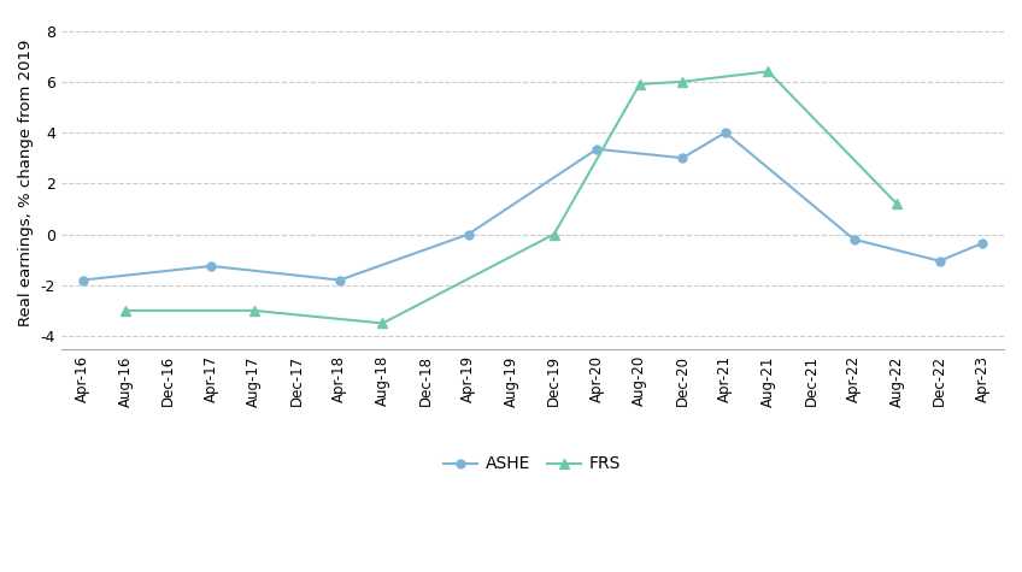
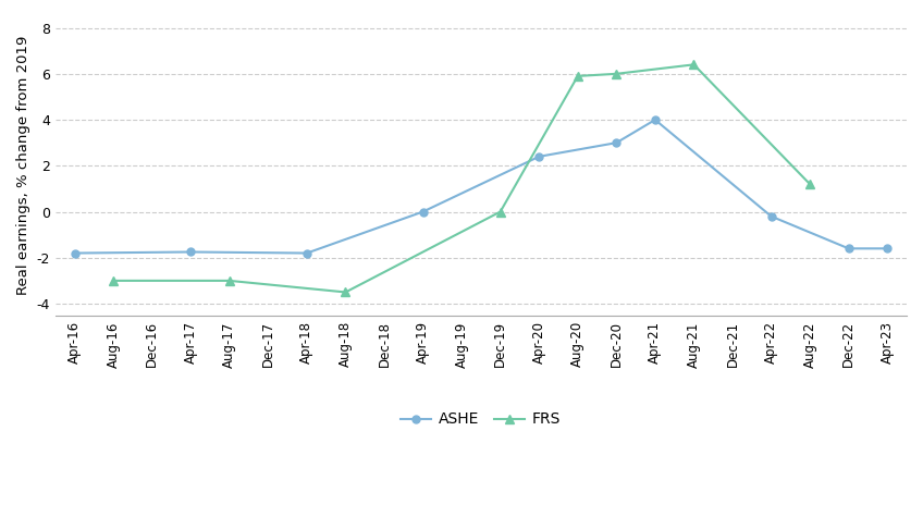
ASHE/Apr-17: -1.25 -> -1.75
ASHE/Apr-20: 3.35 -> 2.40
ASHE/Dec-22: -1.05 -> -1.60
ASHE/Apr-23: -0.35 -> -1.60
